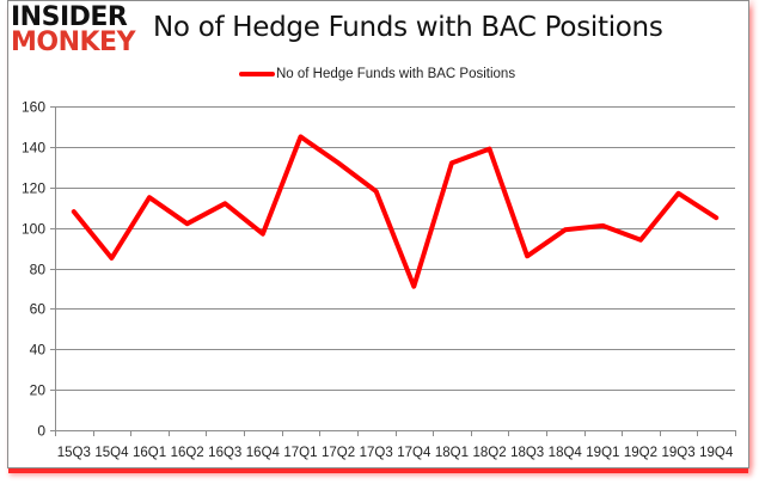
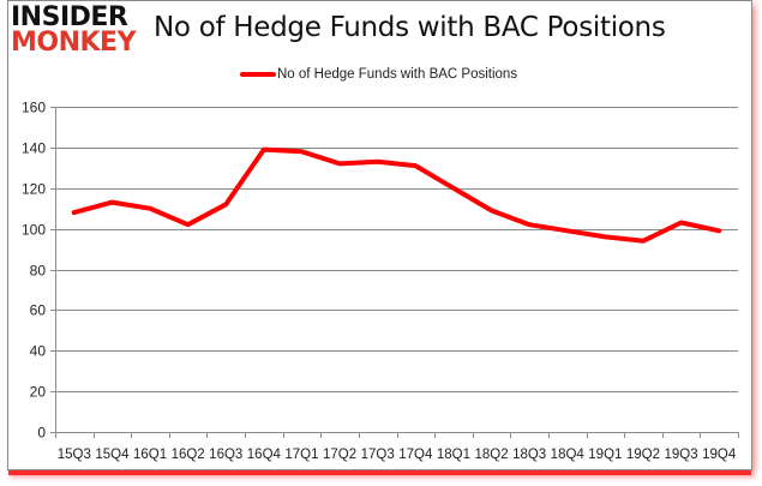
15Q4: 85 -> 113
16Q1: 115 -> 110
16Q4: 97 -> 139
17Q1: 145 -> 138
17Q3: 118 -> 133
17Q4: 71 -> 131
18Q1: 132 -> 120
18Q2: 139 -> 109
18Q3: 86 -> 102
19Q1: 101 -> 96
19Q3: 117 -> 103
19Q4: 105 -> 99
